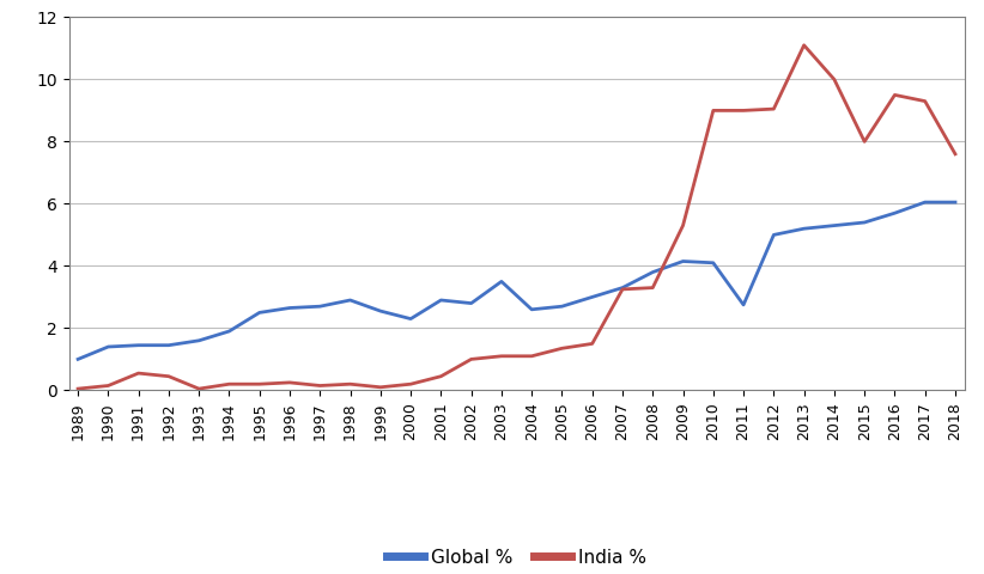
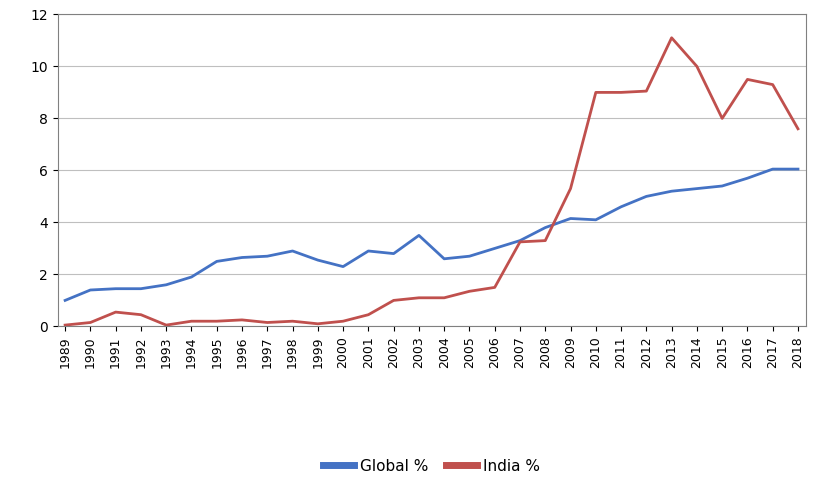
Global %/2011: 2.75 -> 4.60
